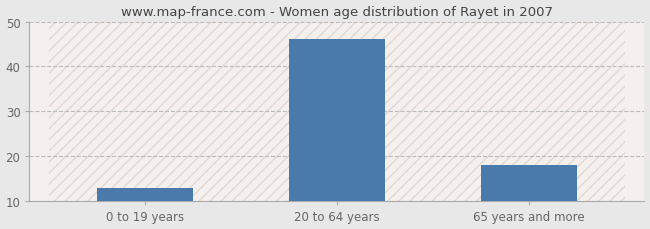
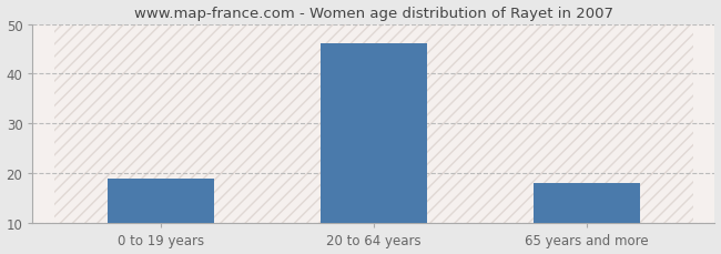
0 to 19 years: 13 -> 19
